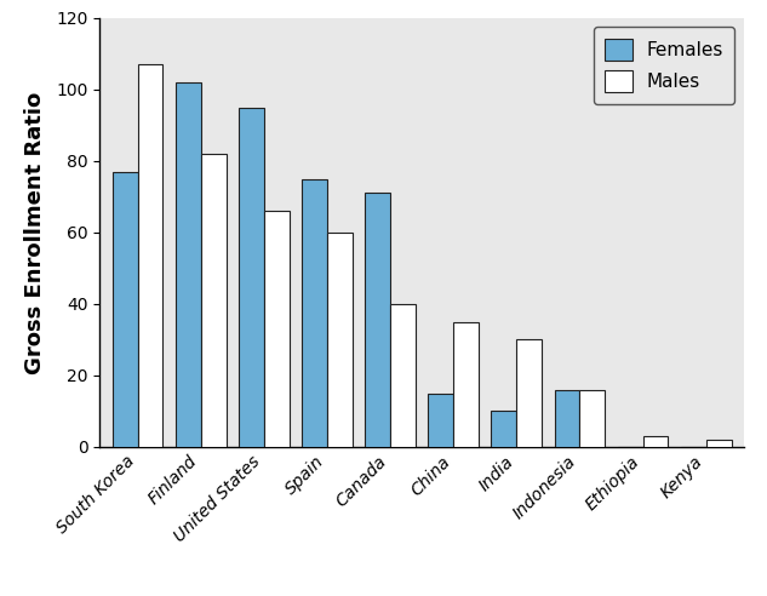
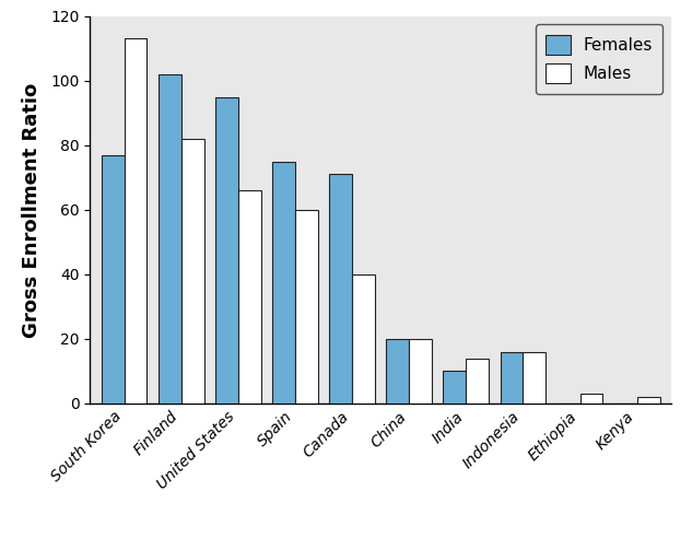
Males/South Korea: 107 -> 113
Females/China: 15 -> 20
Males/China: 35 -> 20
Males/India: 30 -> 14
